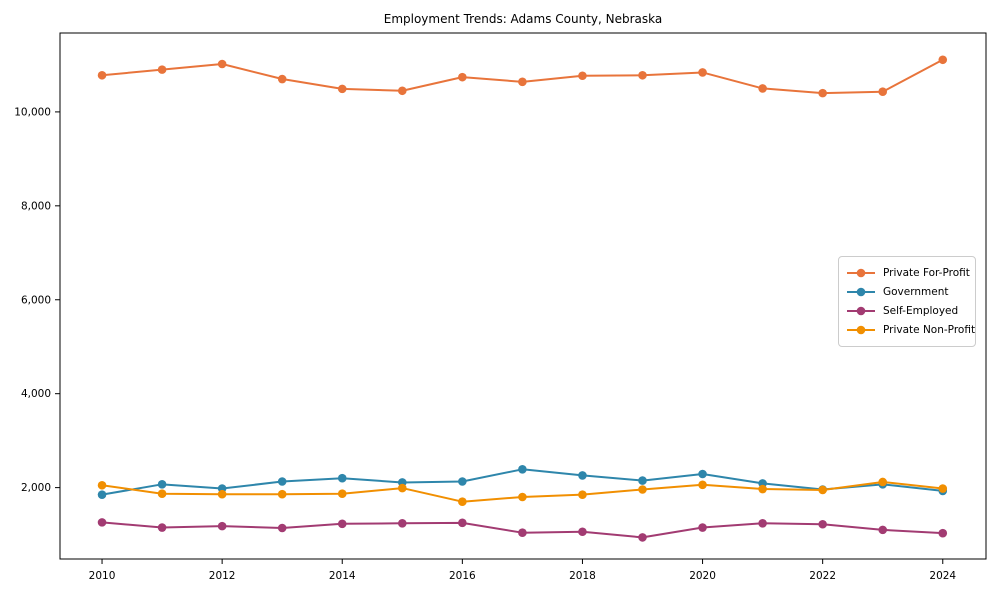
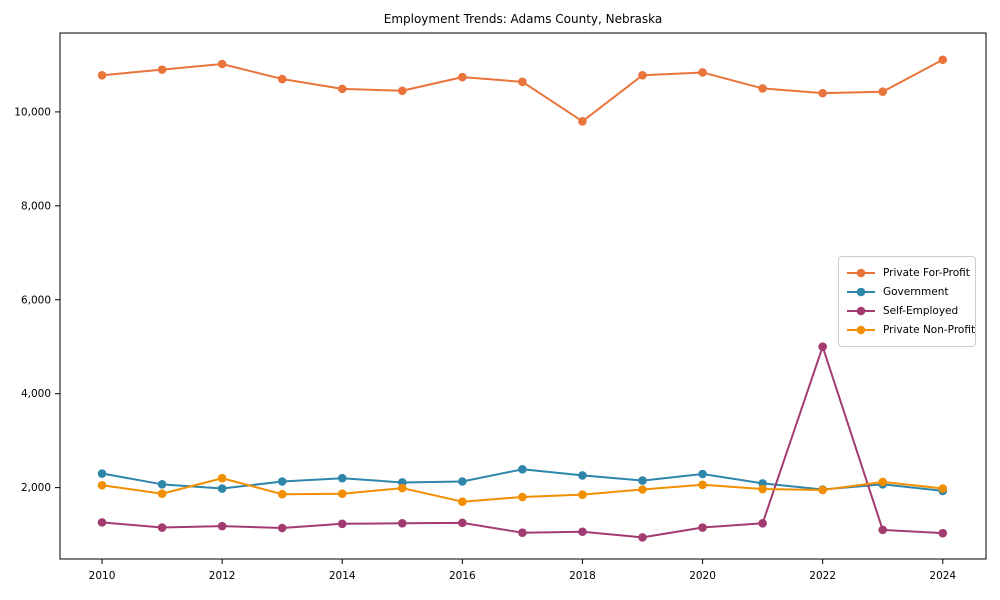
Government/2010: 1800 -> 2300
Private Non-Profit/2012: 1900 -> 2200
Private For-Profit/2018: 10800 -> 9800
Self-Employed/2022: 1200 -> 5000
